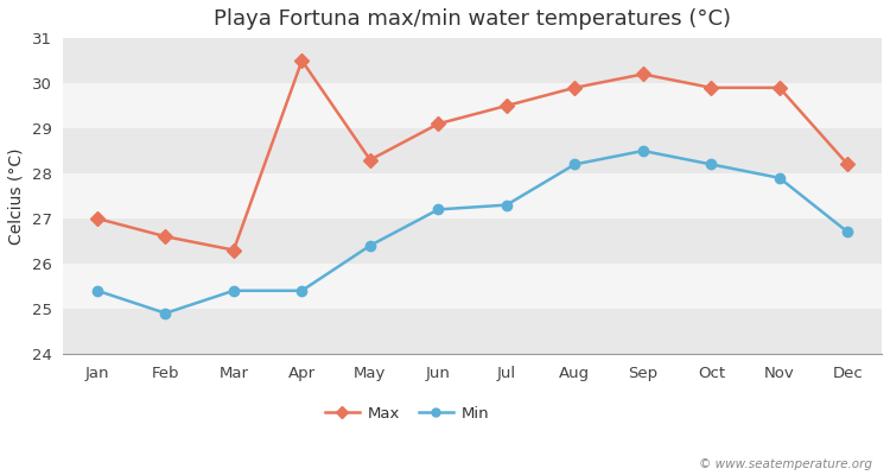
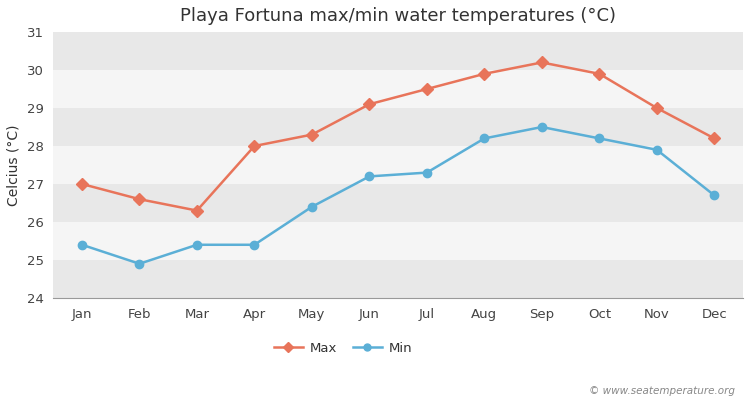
Max/Apr: 30.5 -> 28.0
Max/Nov: 29.9 -> 29.0
